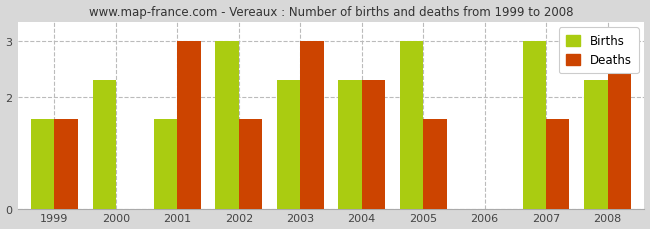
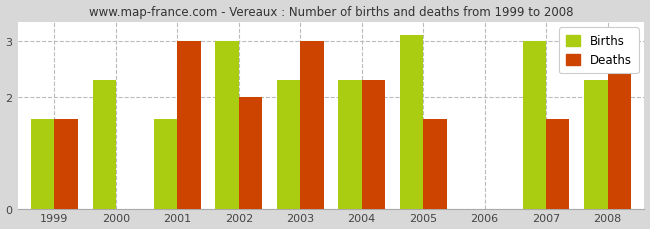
Deaths/2002: 1.6 -> 2.0
Births/2005: 3.0 -> 3.1
